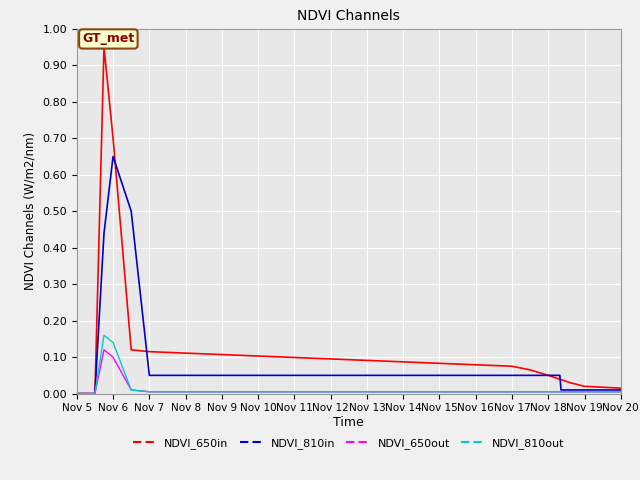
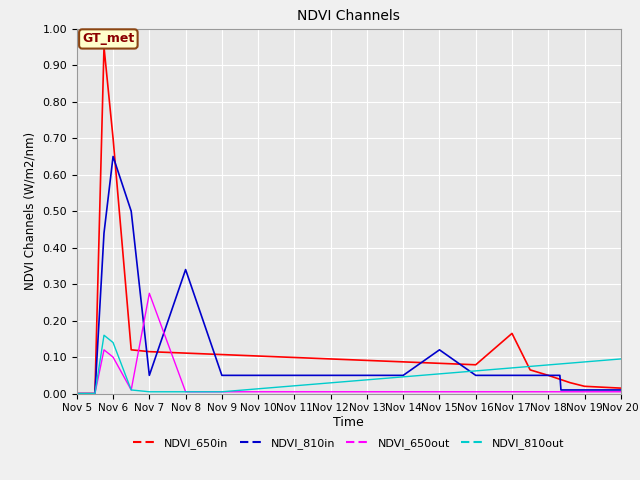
NDVI_650out/Nov 7: 0.005 -> 0.275
NDVI_810in/Nov 8: 0.05 -> 0.34
NDVI_810in/Nov 15: 0.05 -> 0.12
NDVI_650in/Nov 17: 0.075 -> 0.165
NDVI_810out/Nov 20: 0.005 -> 0.095
